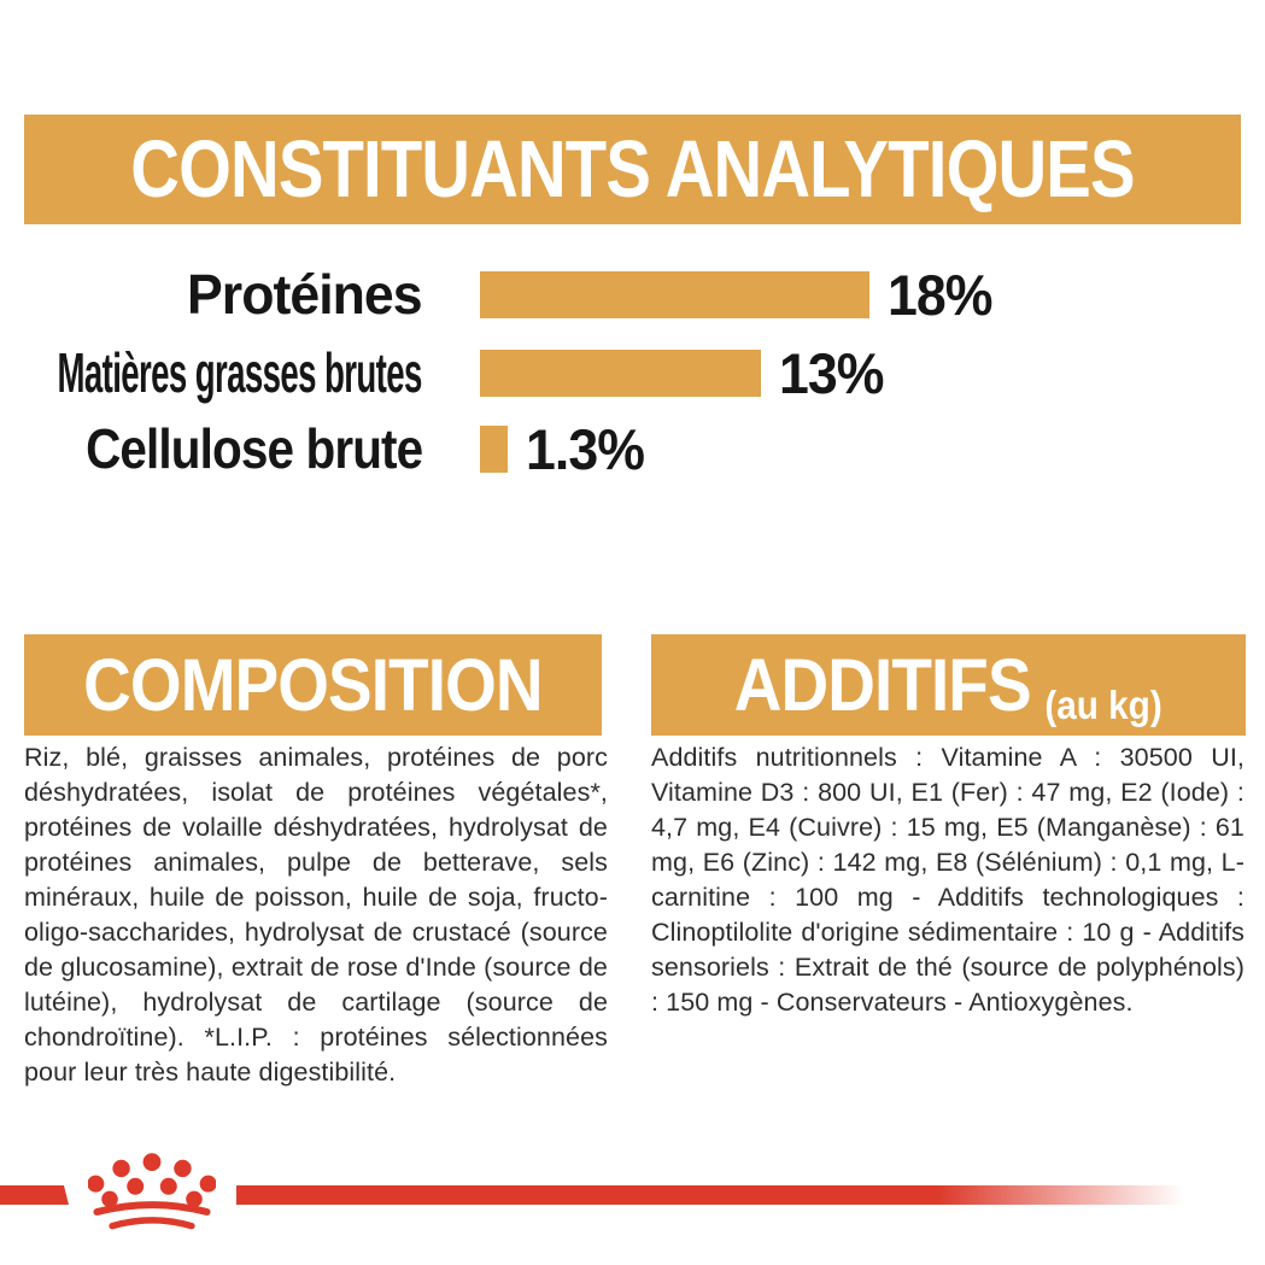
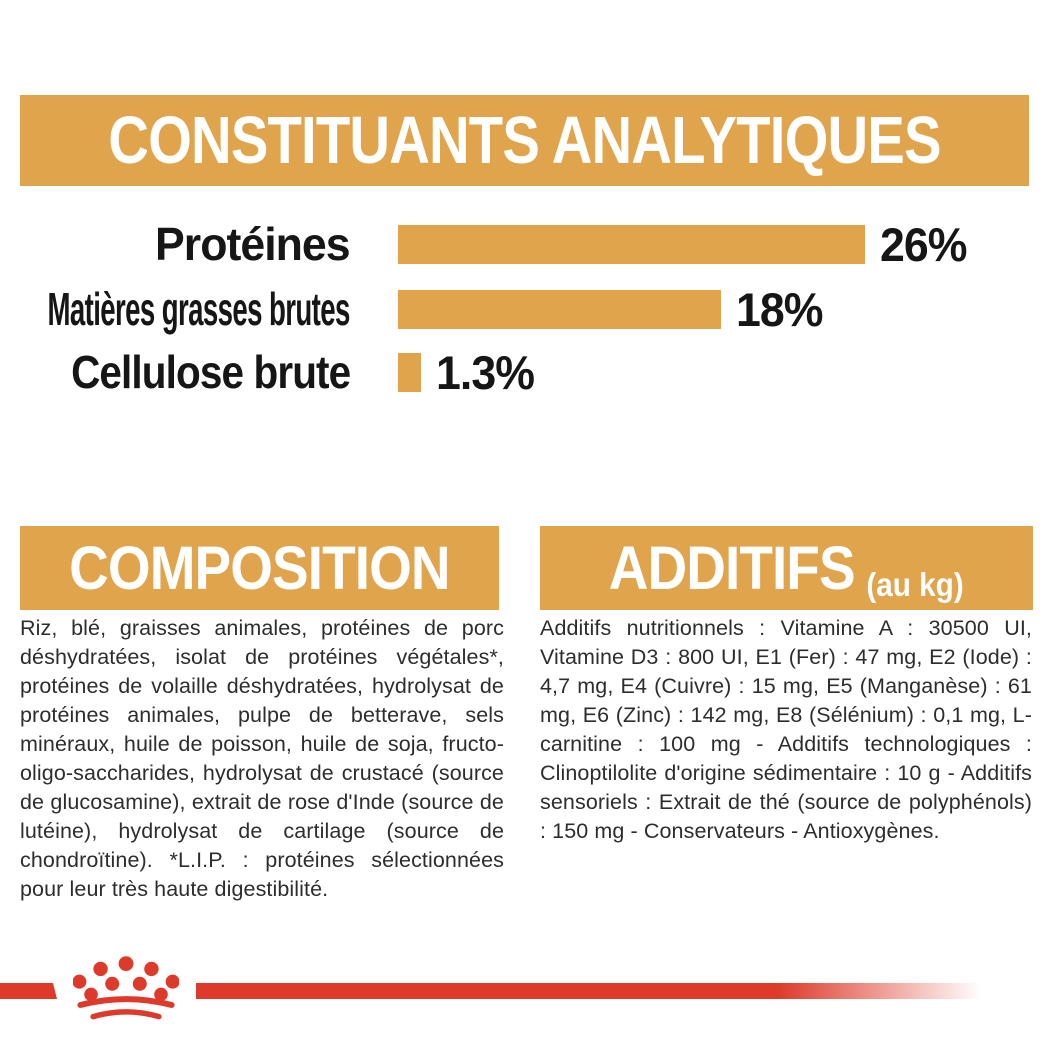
Protéines: 18% -> 26%
Matières grasses brutes: 13% -> 18%
